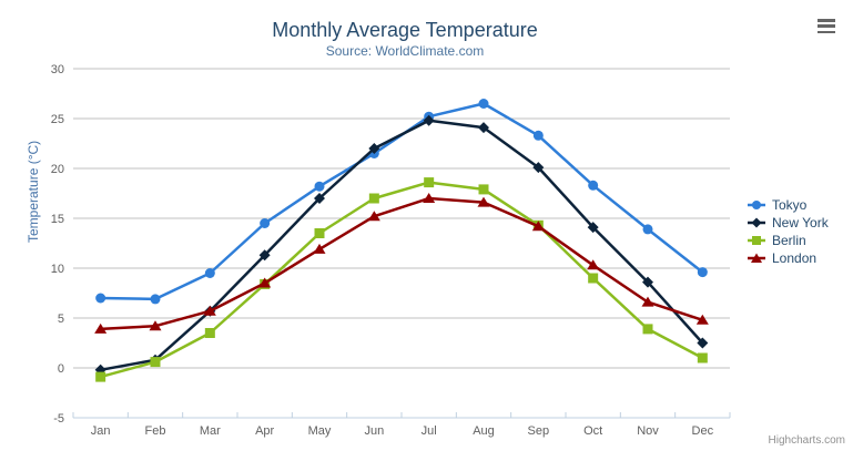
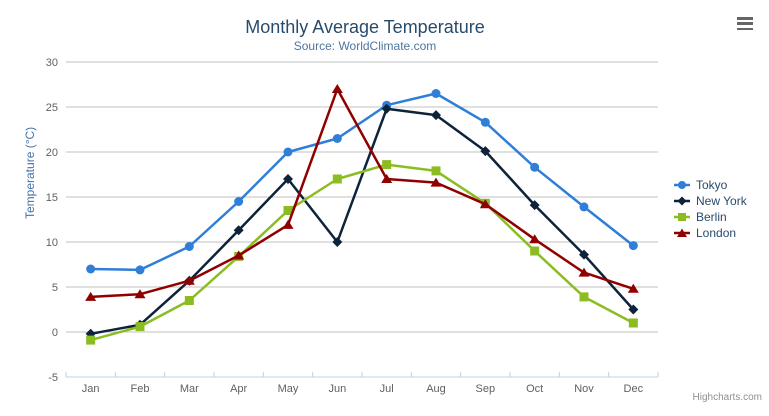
Tokyo/May: 18 -> 20
New York/Jun: 22 -> 10
London/Jun: 15 -> 27
